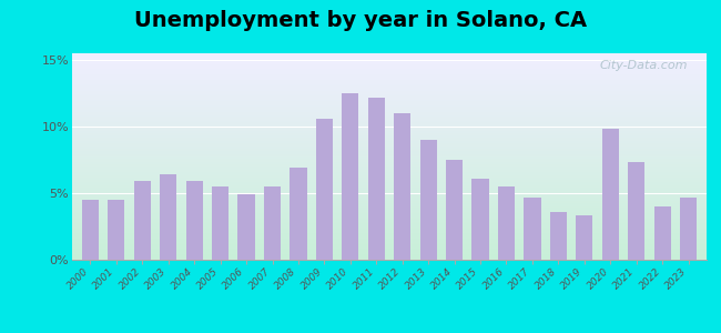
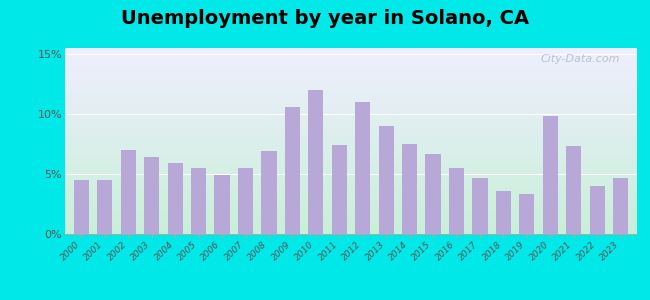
2002: 5.9% -> 7.0%
2010: 12.5% -> 12.0%
2011: 12.2% -> 7.4%
2015: 6.1% -> 6.7%
